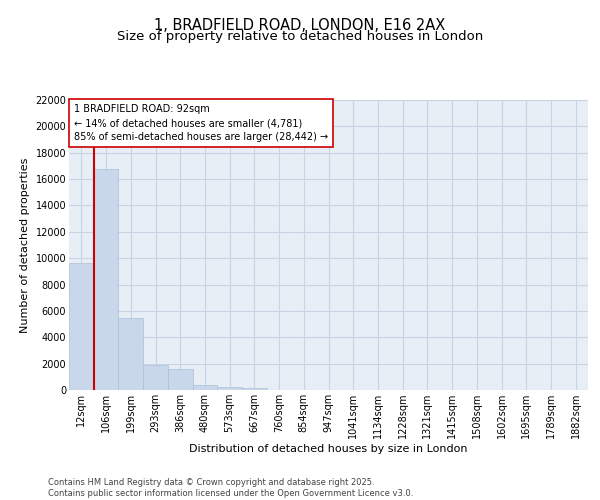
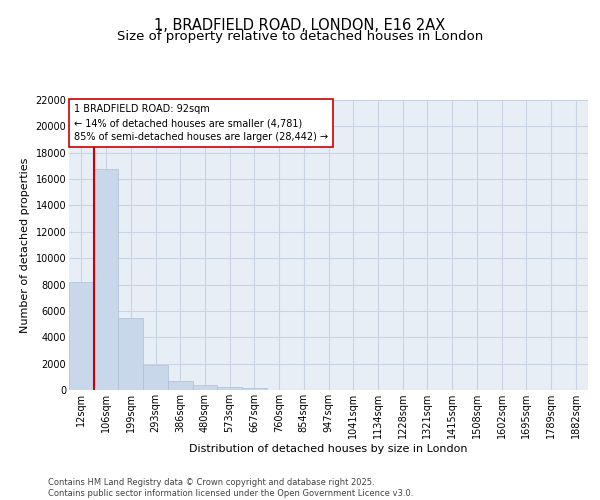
12sqm: 9600 -> 8200
386sqm: 1600 -> 700
